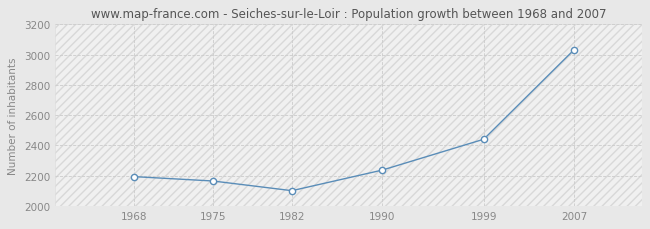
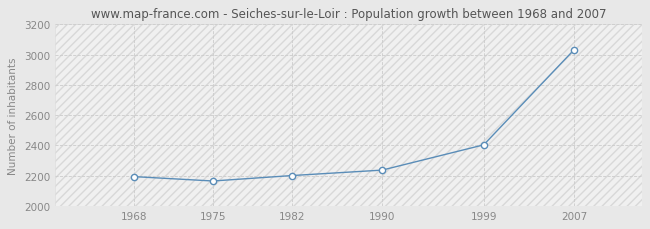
1982: 2100 -> 2200
1999: 2440 -> 2400
